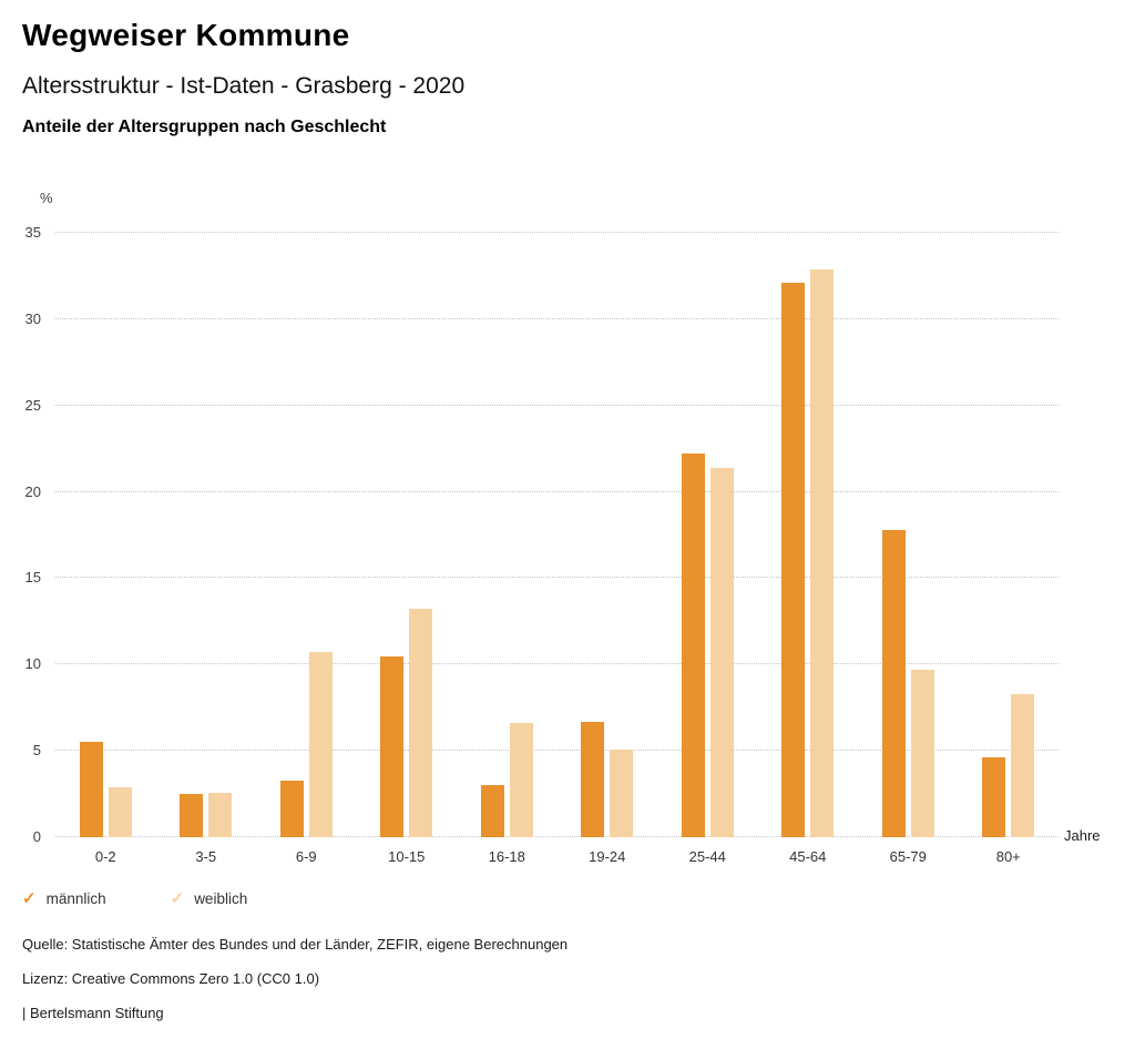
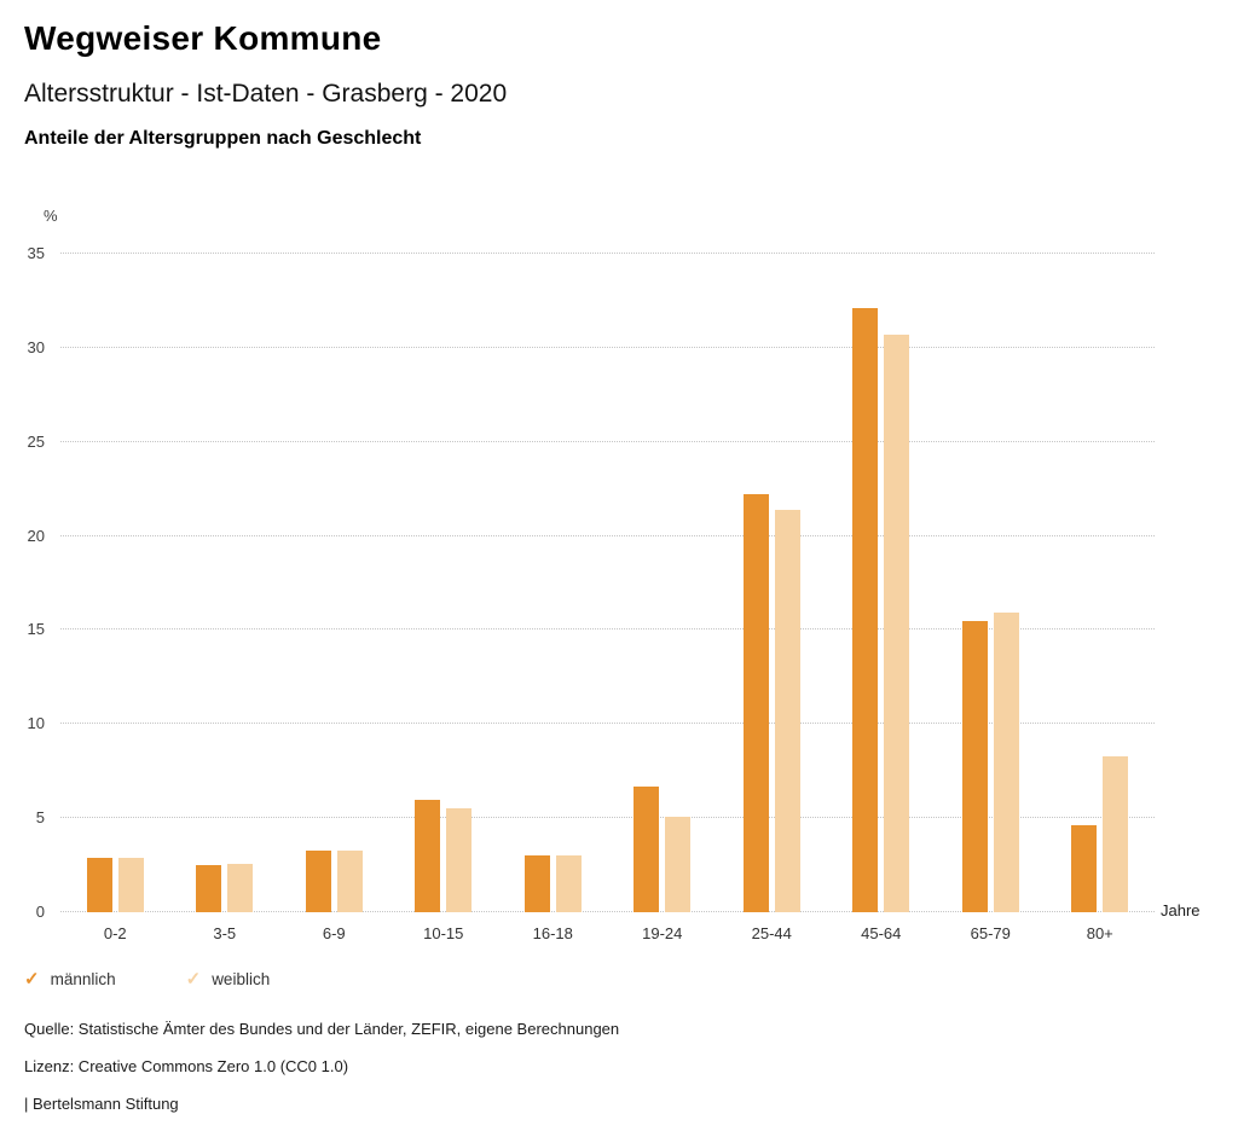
männlich/0-2: 5.5 -> 2.9
weiblich/6-9: 10.7 -> 3.3
männlich/10-15: 10.5 -> 6.0
weiblich/10-15: 13.2 -> 5.5
weiblich/16-18: 6.6 -> 3.0
weiblich/45-64: 32.9 -> 30.7
männlich/65-79: 17.8 -> 15.5
weiblich/65-79: 9.7 -> 15.9
